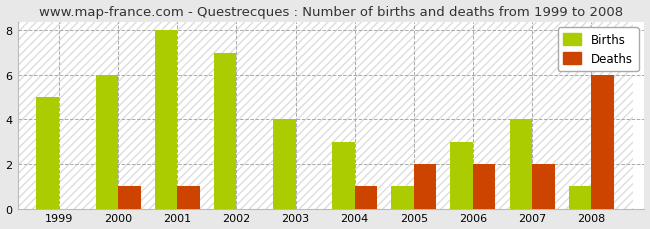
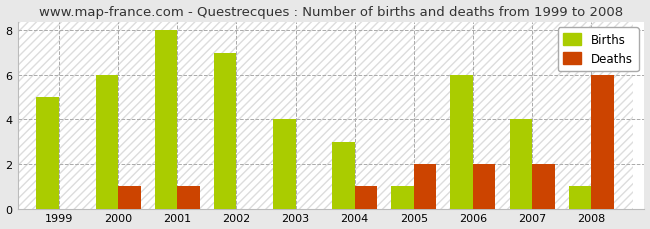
Births/2006: 3 -> 6
